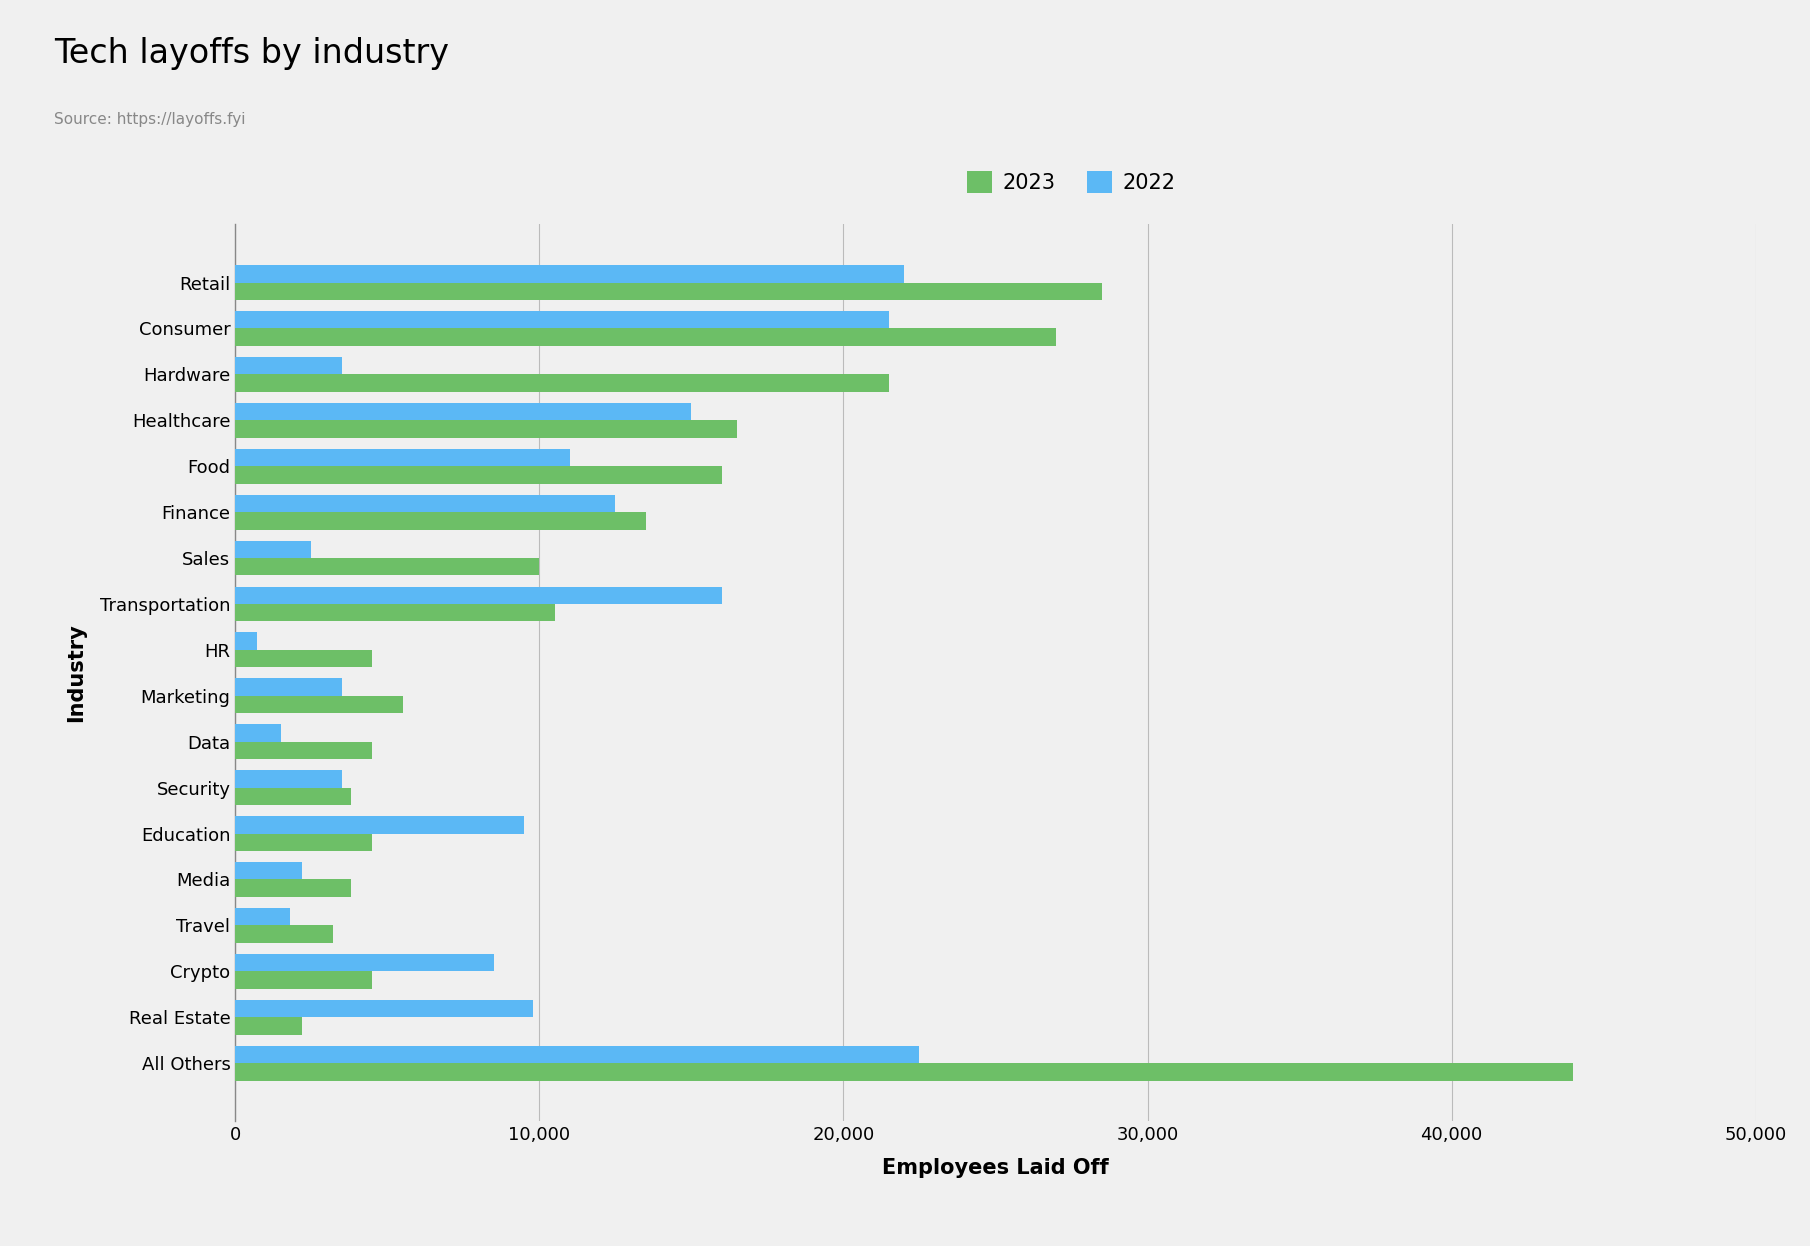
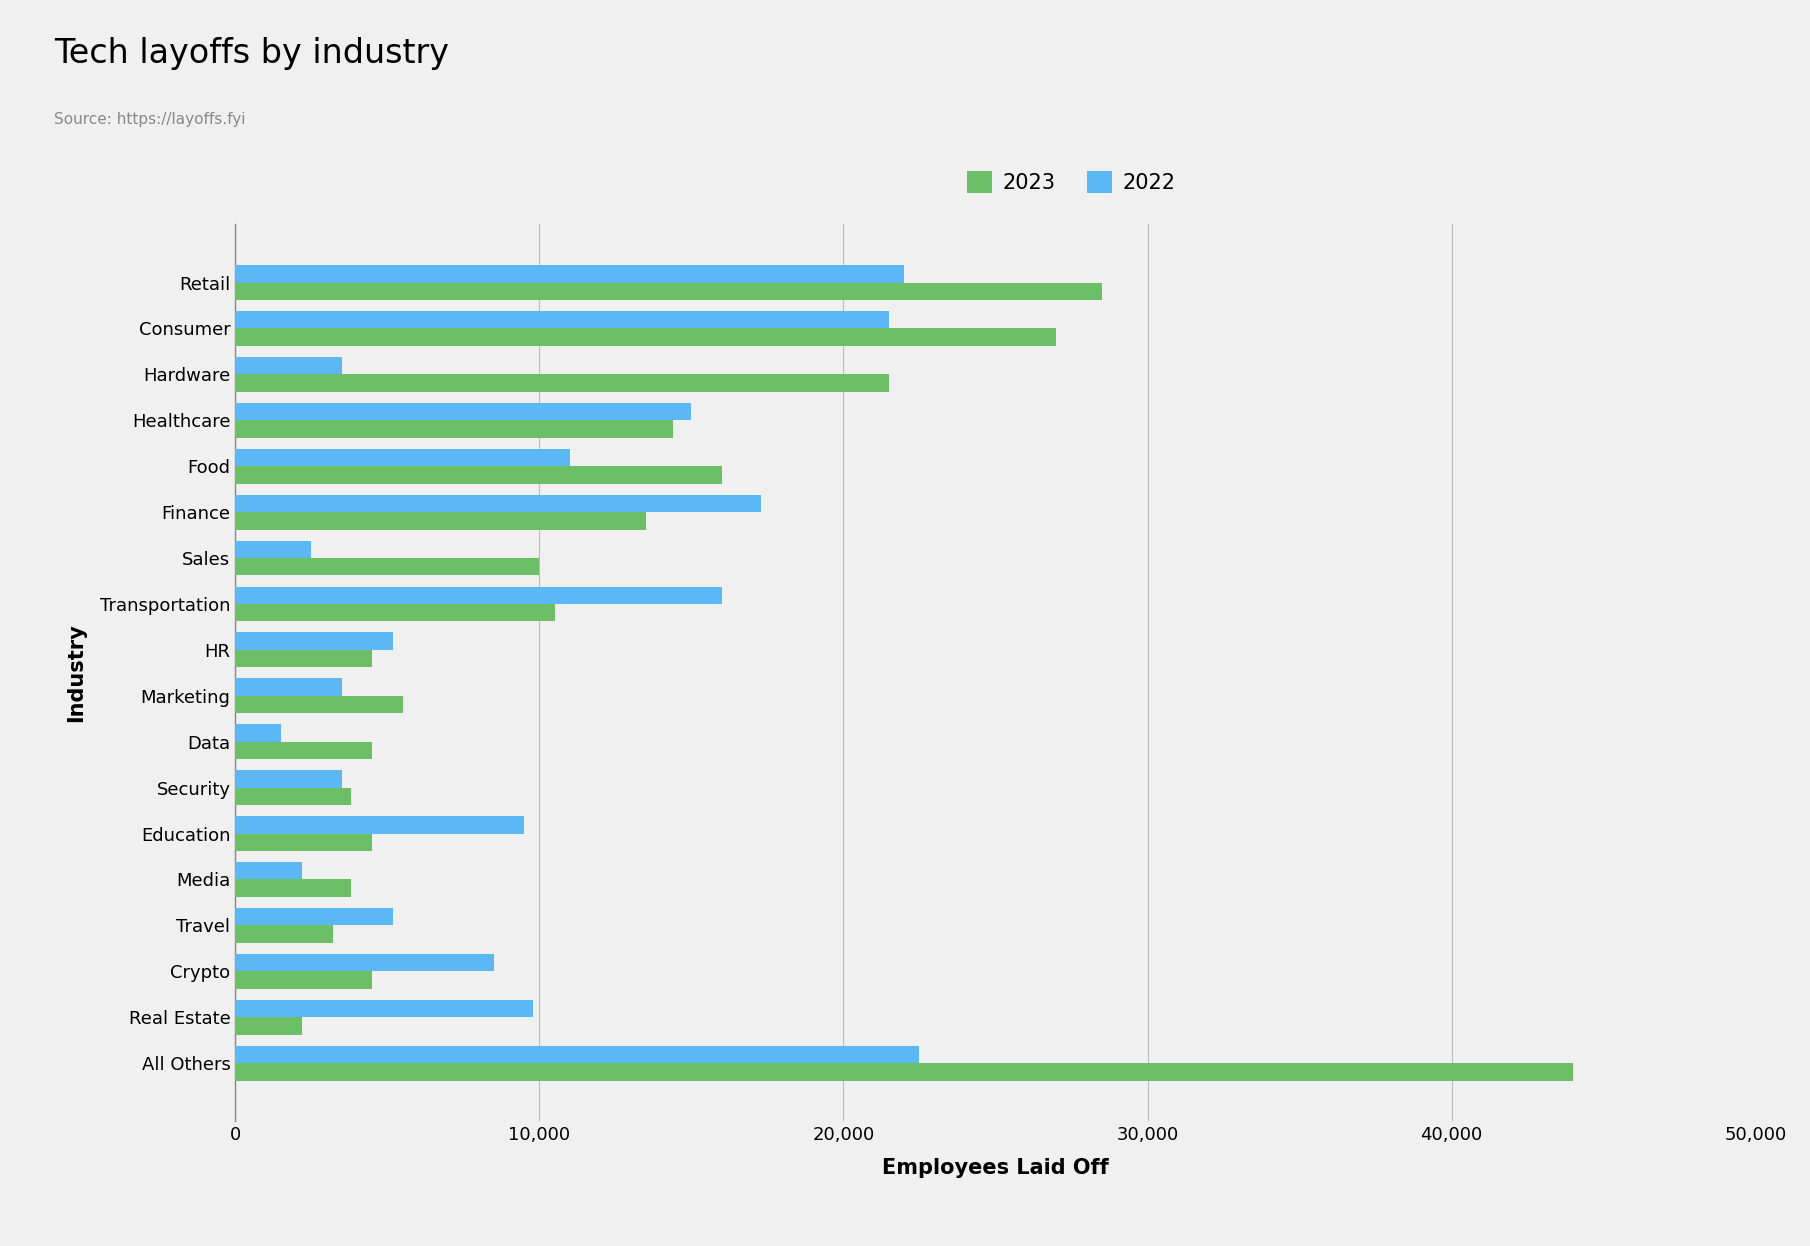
2023/Healthcare: 16,500 -> 14,400
2022/Finance: 12,500 -> 17,300
2022/HR: 700 -> 5,200
2022/Travel: 1,800 -> 5,200
